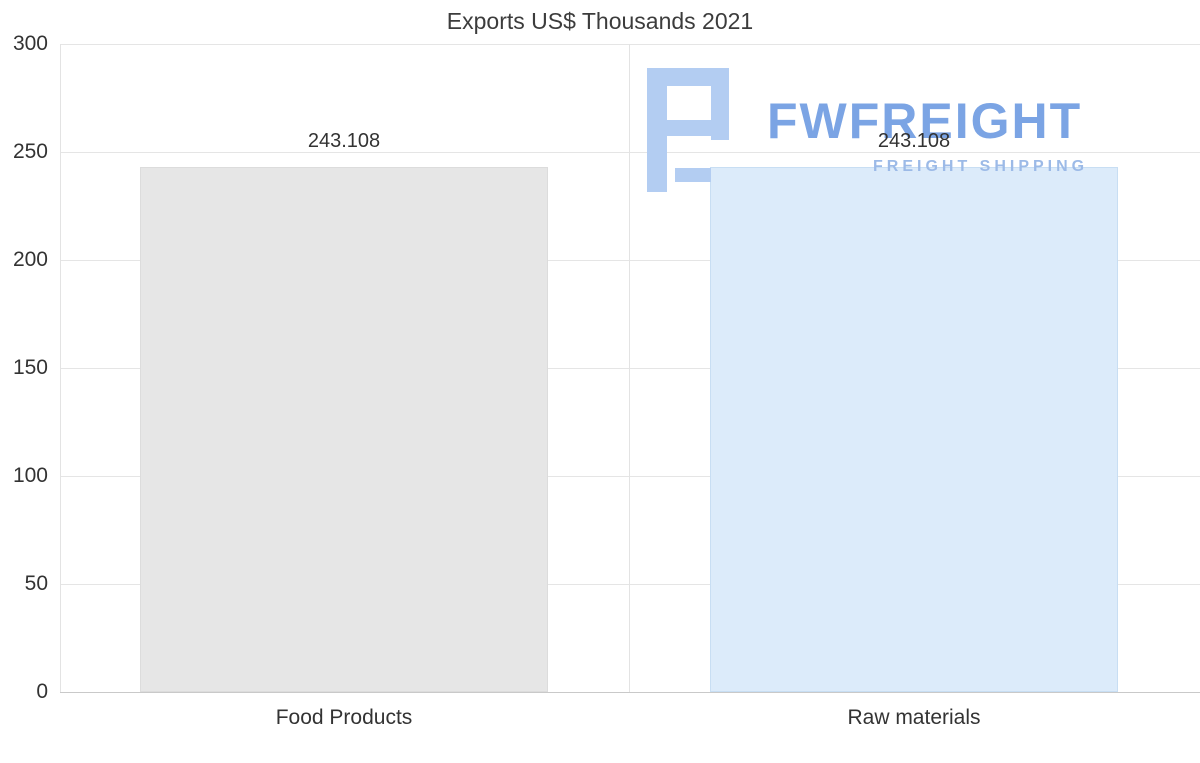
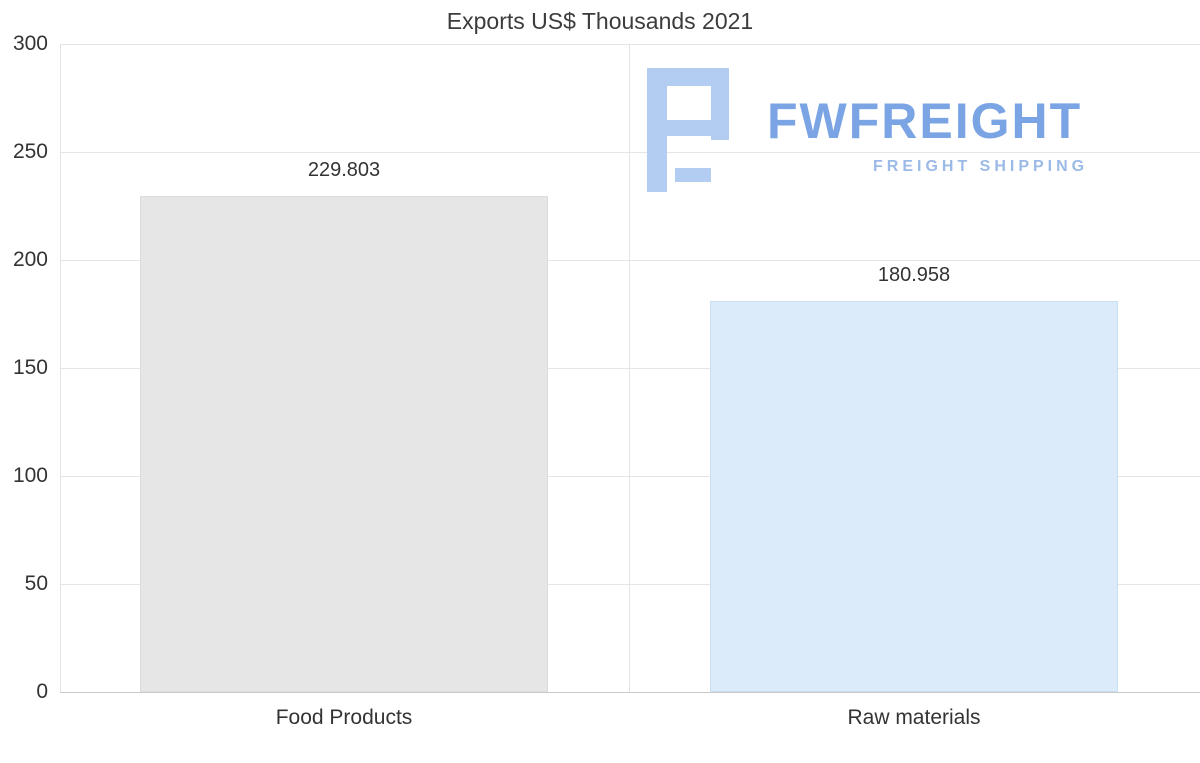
Food Products: 243.108 -> 229.803
Raw materials: 243.108 -> 180.958
